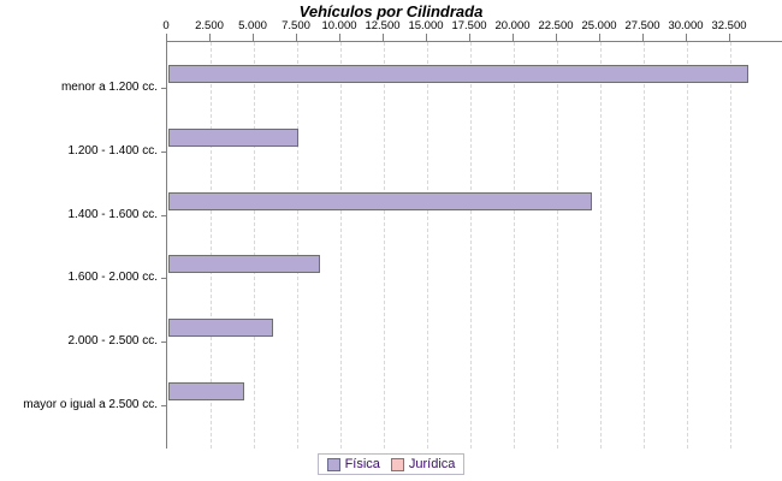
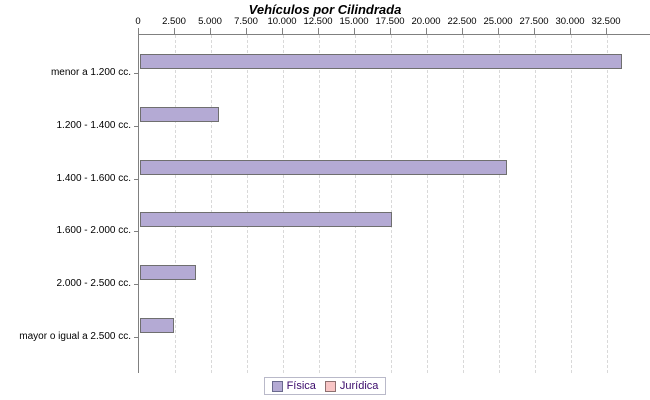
Física/1.200 - 1.400 cc.: 7400 -> 5400
Física/1.400 - 1.600 cc.: 24400 -> 25400
Física/1.600 - 2.000 cc.: 8700 -> 17400
Física/2.000 - 2.500 cc.: 6000 -> 3800
Física/mayor o igual a 2.500 cc.: 4300 -> 2300
